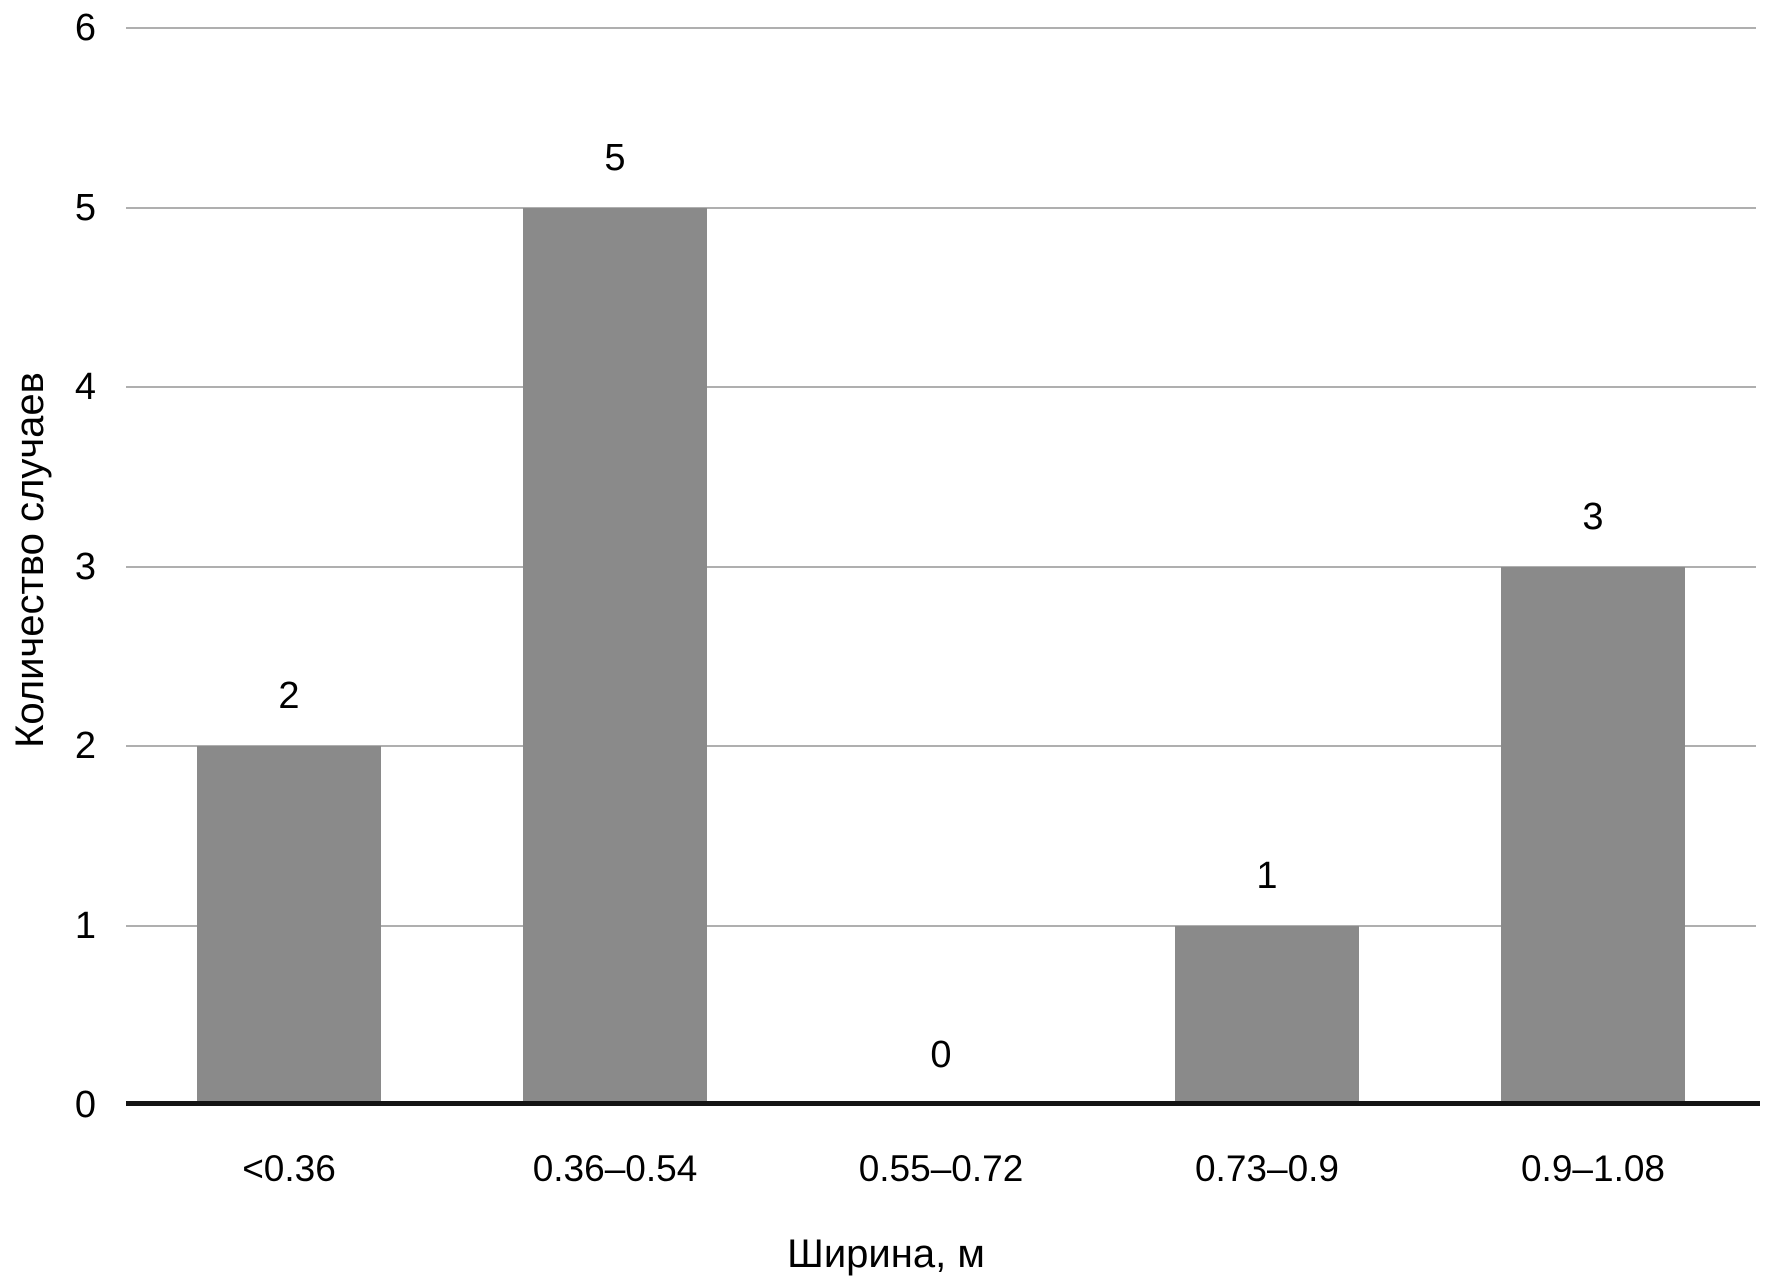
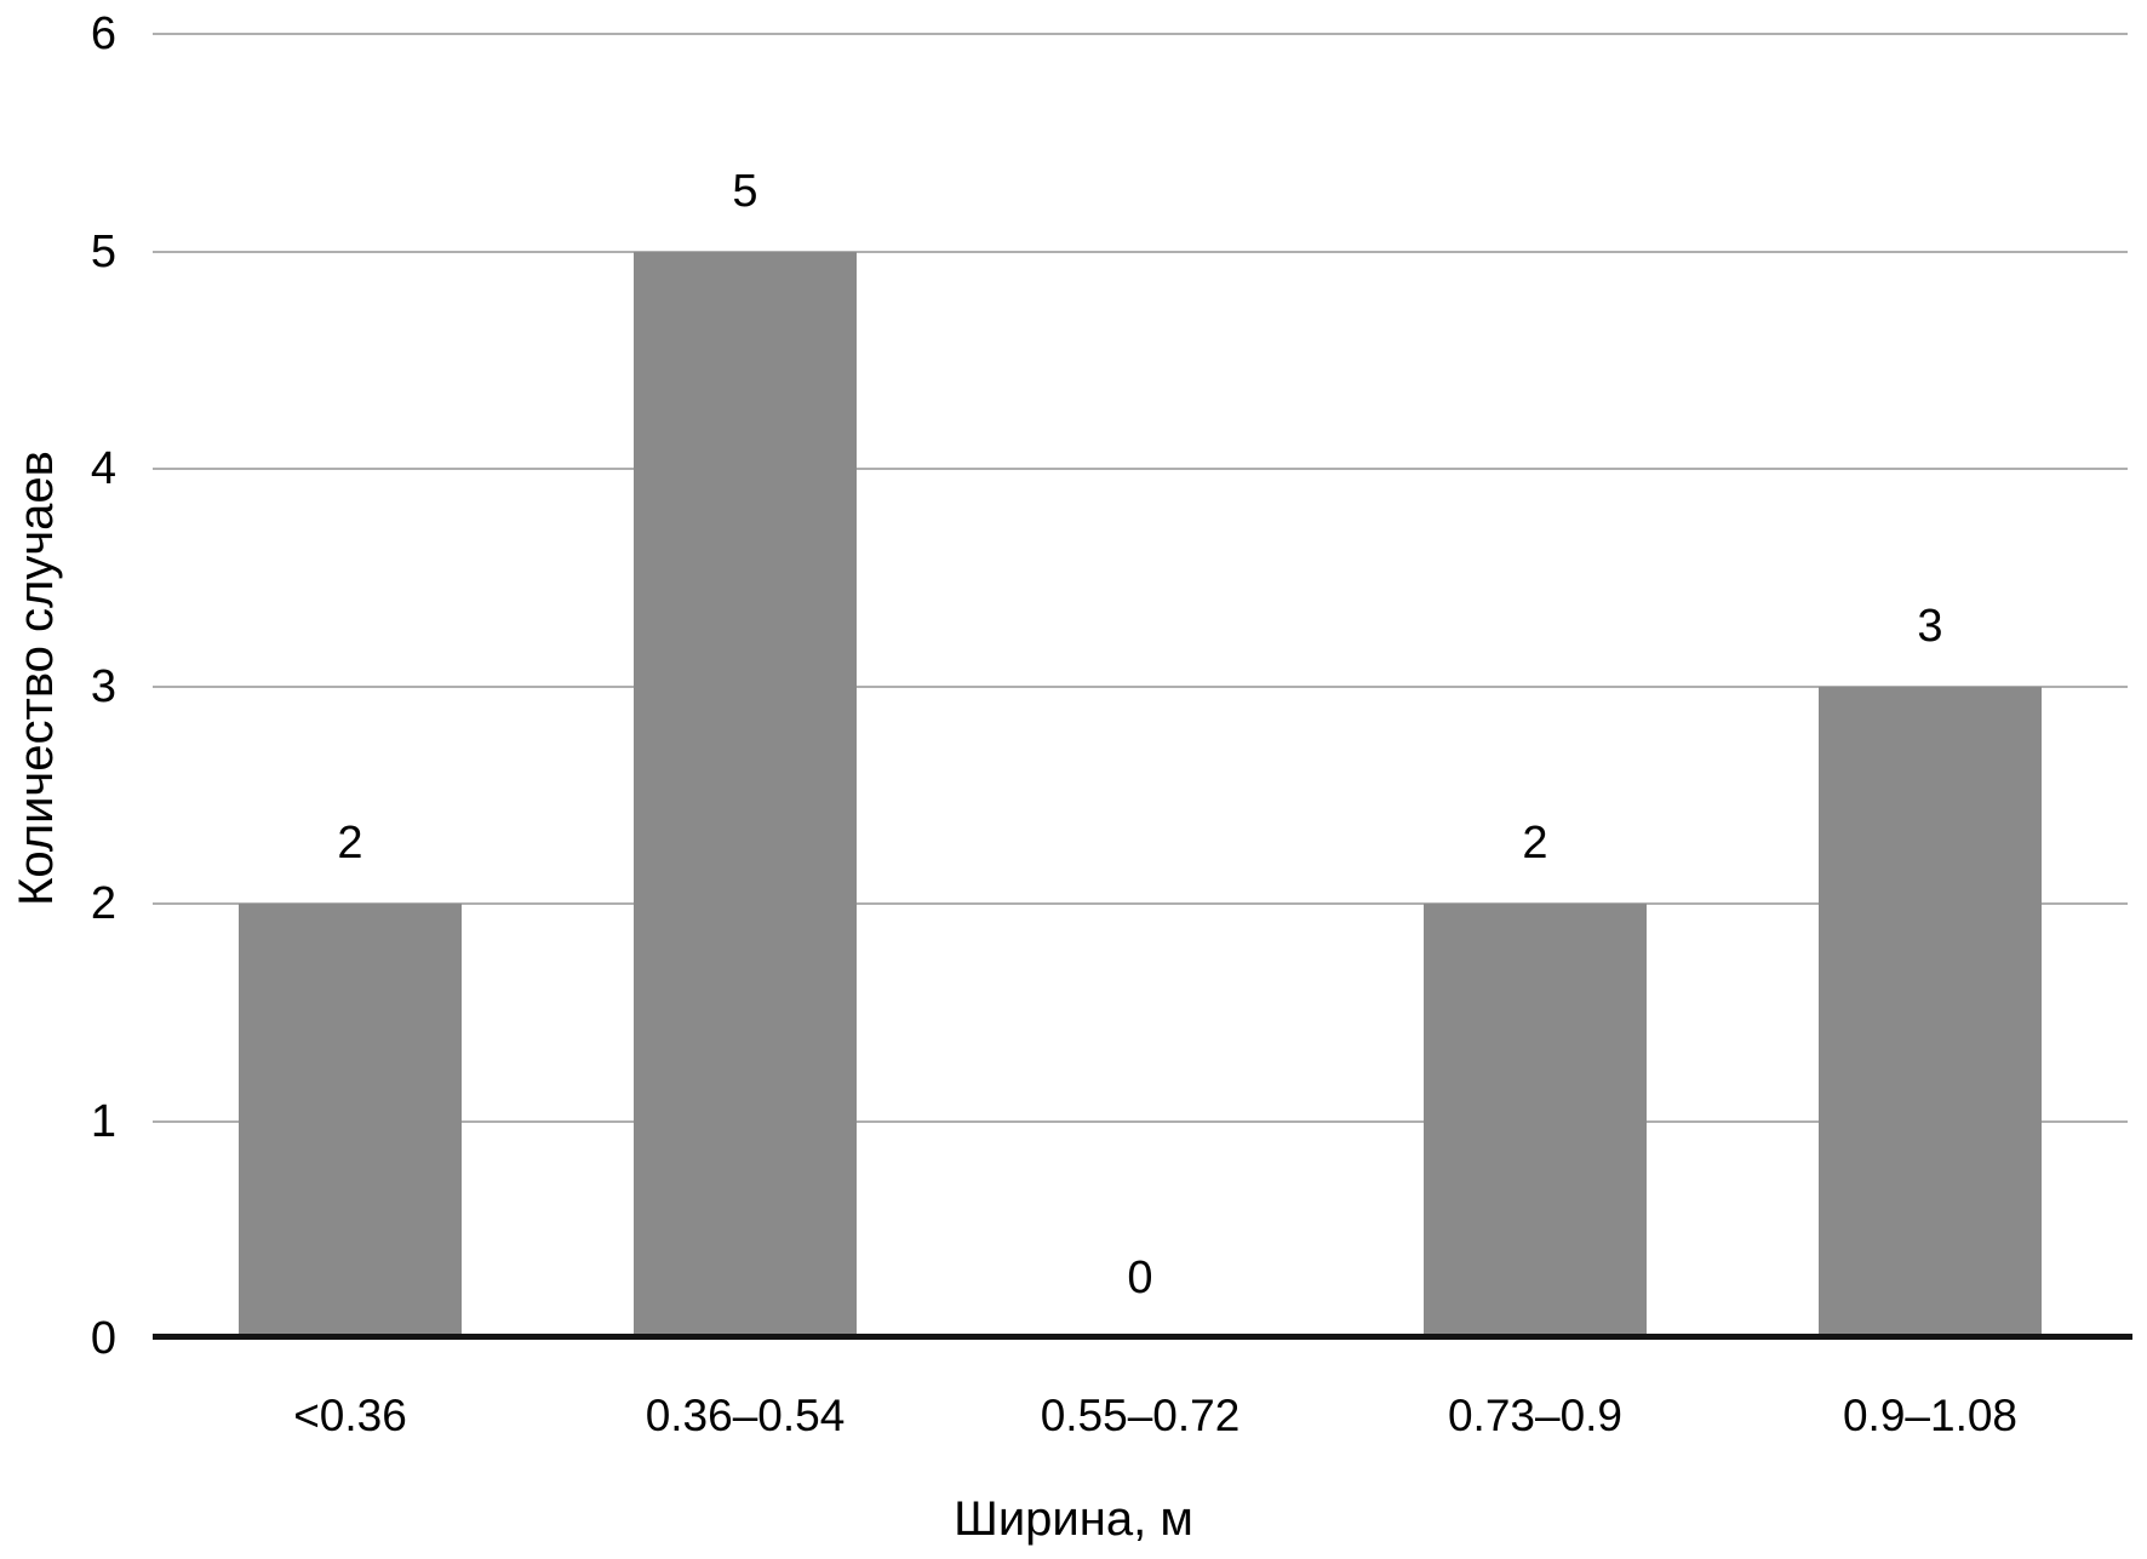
0.73–0.9: 1 -> 2
